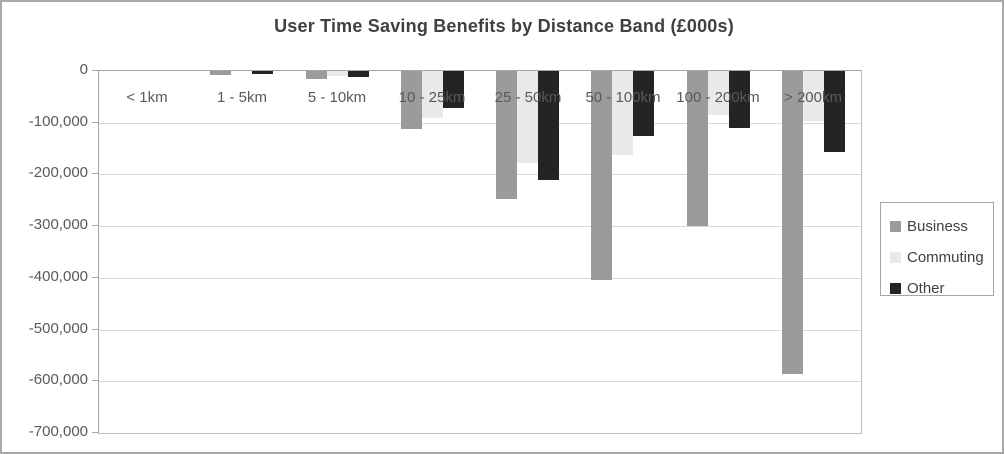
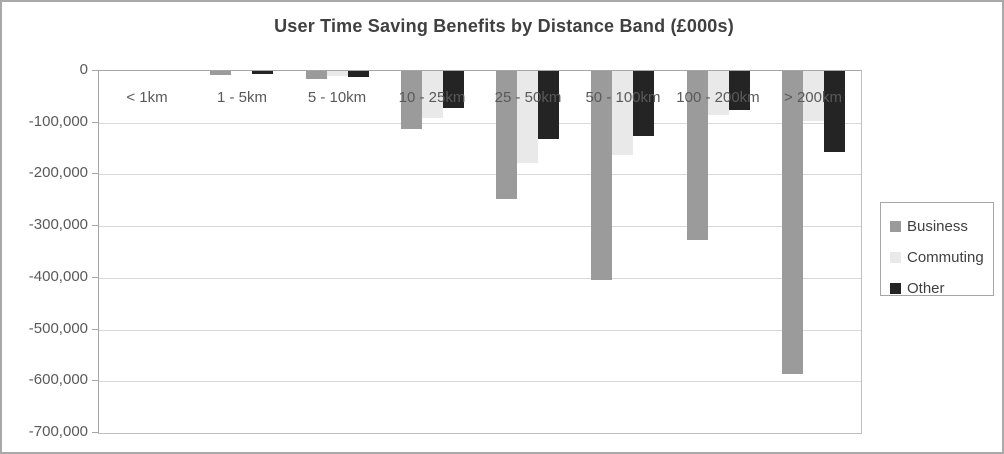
Other/25 - 50km: -210000 -> -130000
Business/100 - 200km: -300000 -> -330000
Other/100 - 200km: -110000 -> -80000
